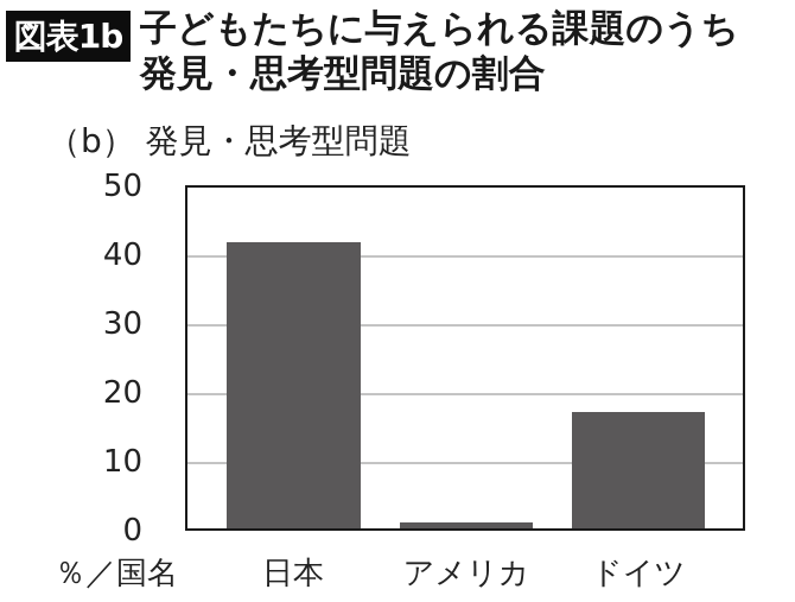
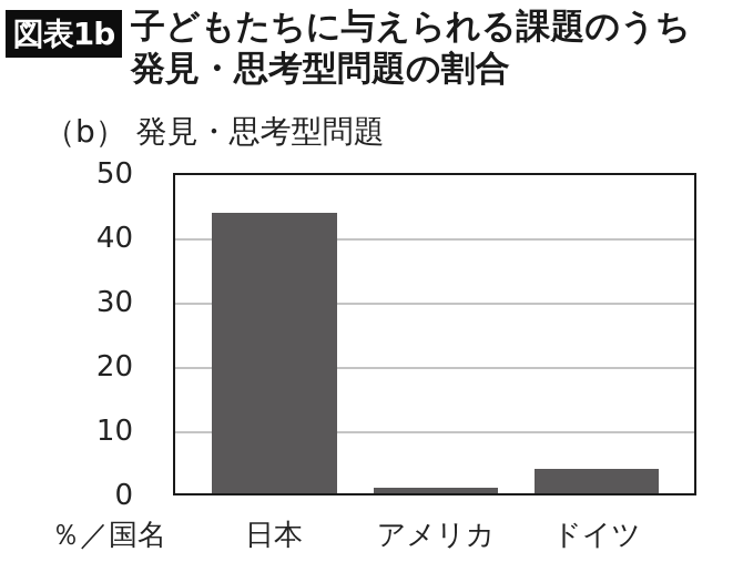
日本: 42 -> 44
ドイツ: 17 -> 4
